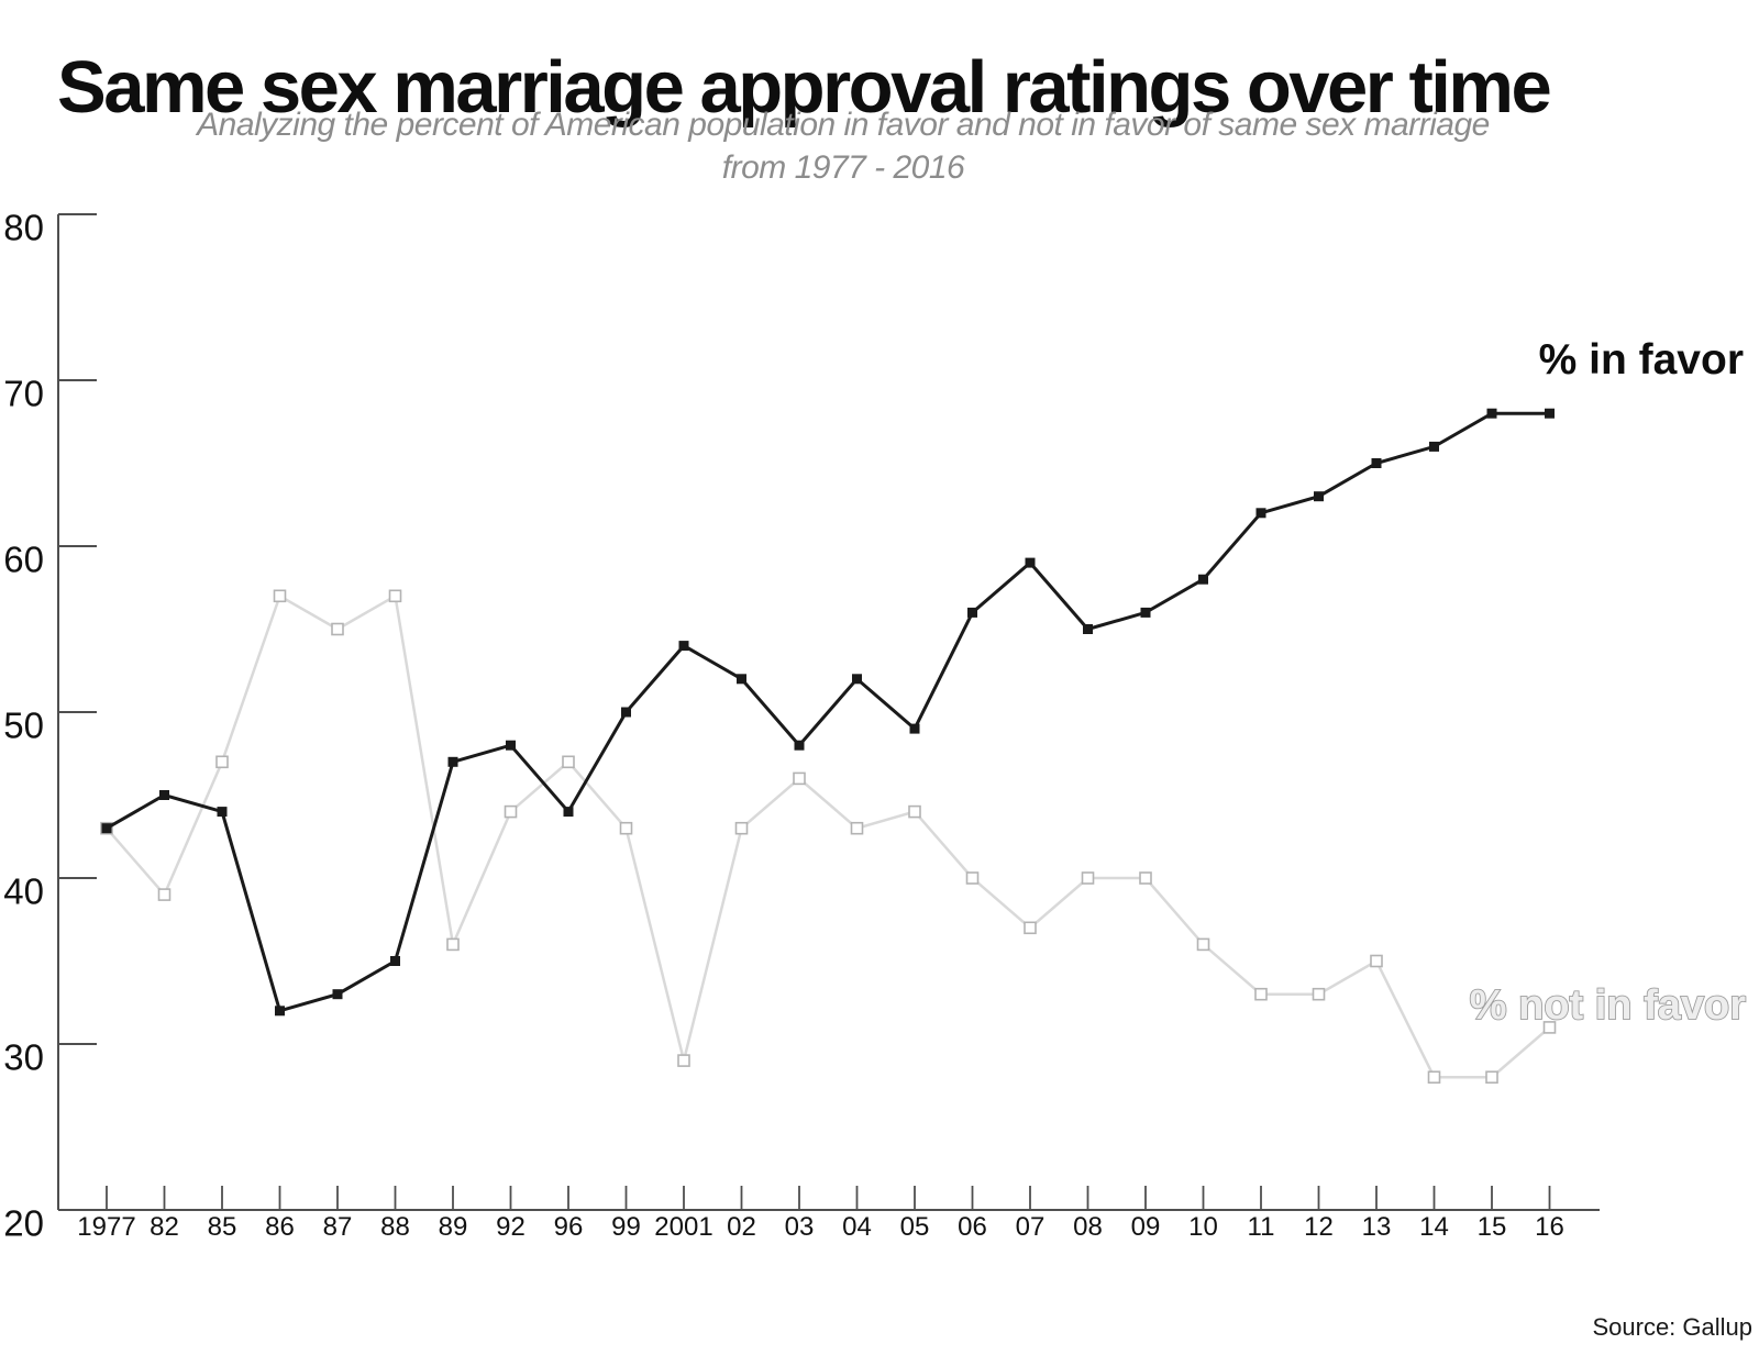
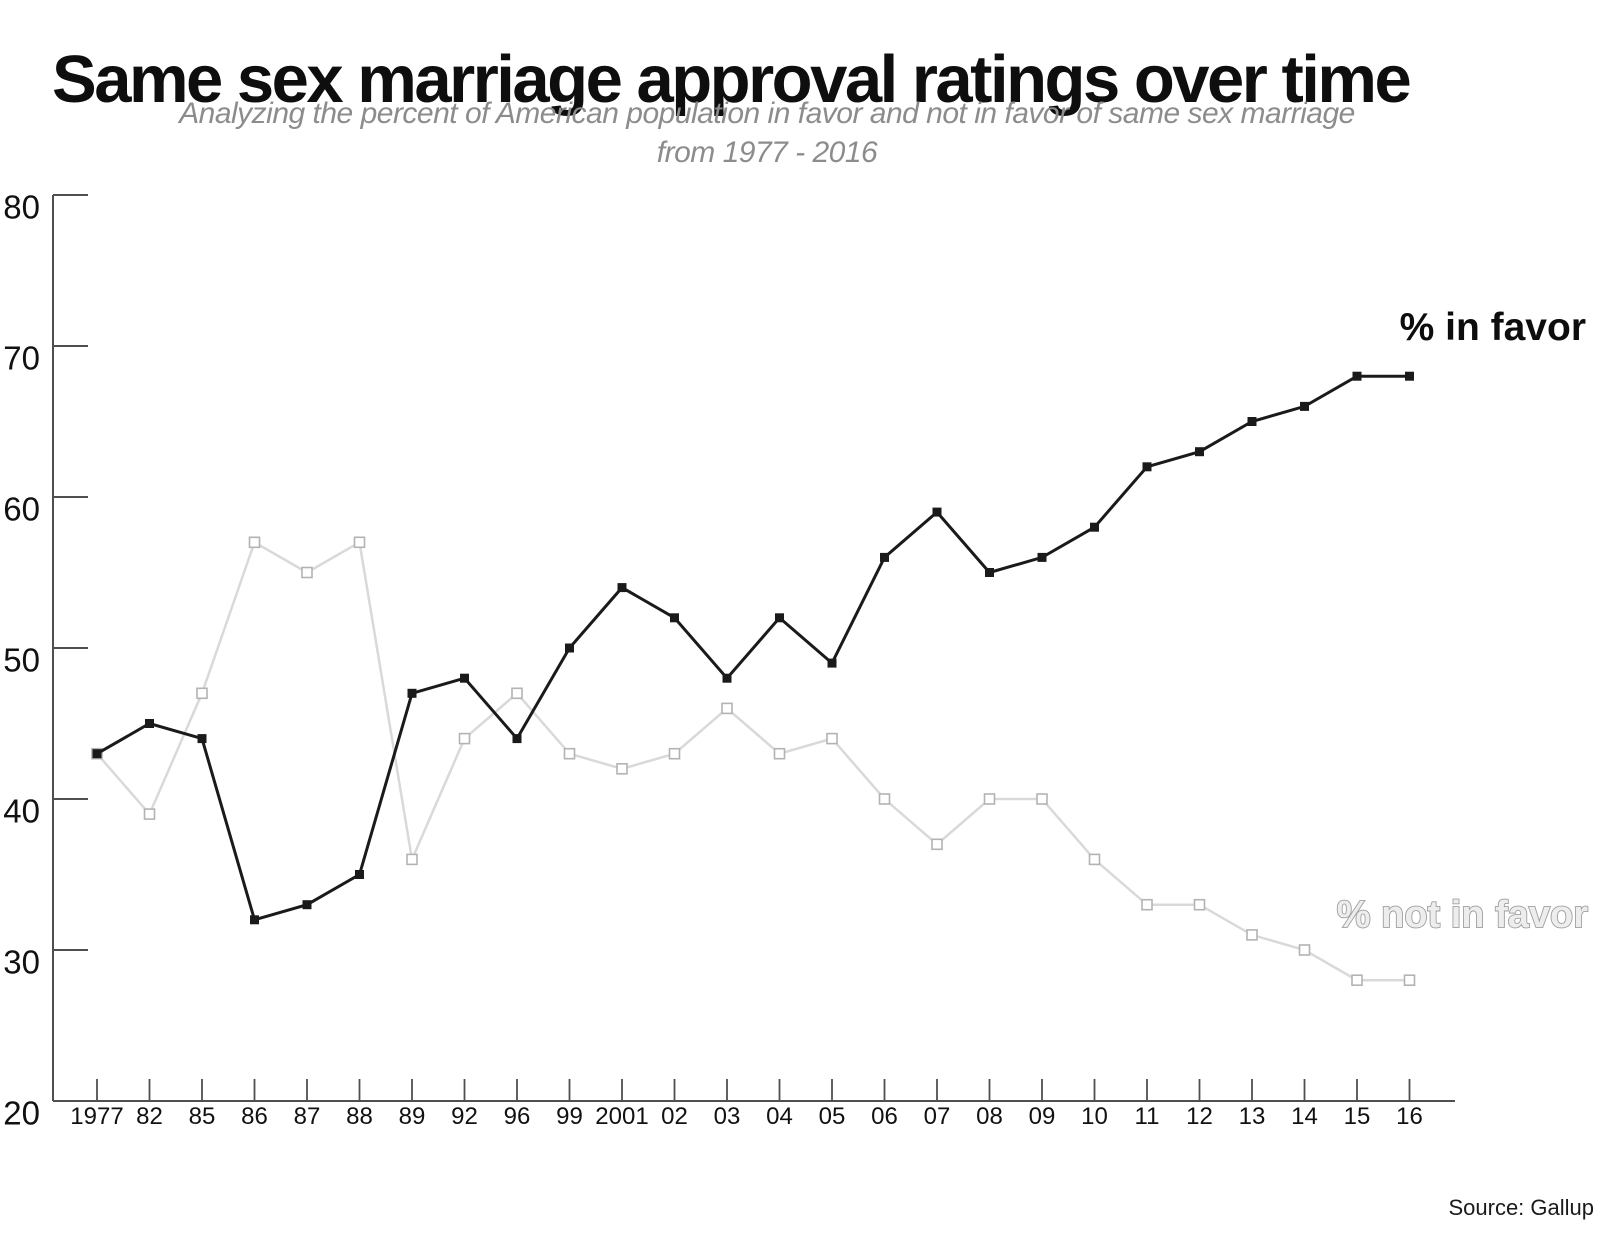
% not in favor/2001: 29 -> 42
% not in favor/13: 35 -> 31
% not in favor/14: 28 -> 30
% not in favor/16: 31 -> 28
